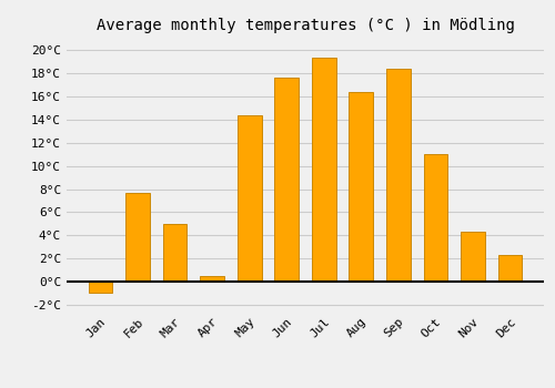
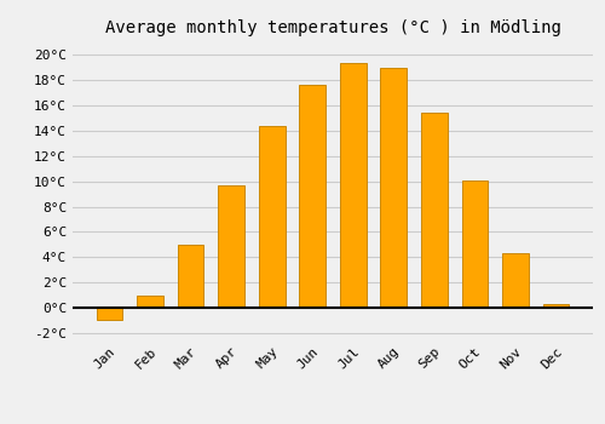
Feb: 7.7°C -> 1.0°C
Apr: 0.5°C -> 9.7°C
Aug: 16.4°C -> 19.0°C
Sep: 18.4°C -> 15.4°C
Oct: 11.0°C -> 10.1°C
Dec: 2.3°C -> 0.3°C
